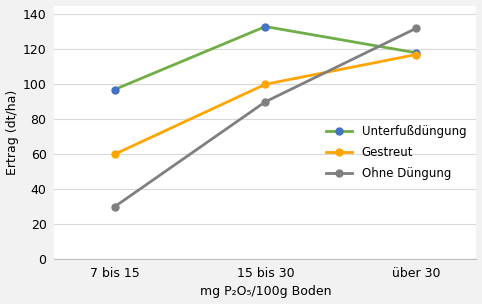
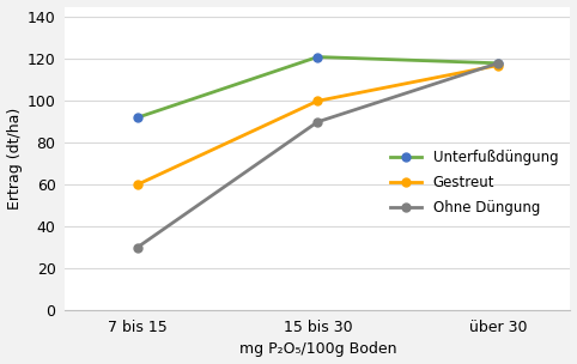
Unterfußdüngung/7 bis 15: 97 -> 92
Unterfußdüngung/15 bis 30: 133 -> 121
Ohne Düngung/über 30: 132 -> 118
